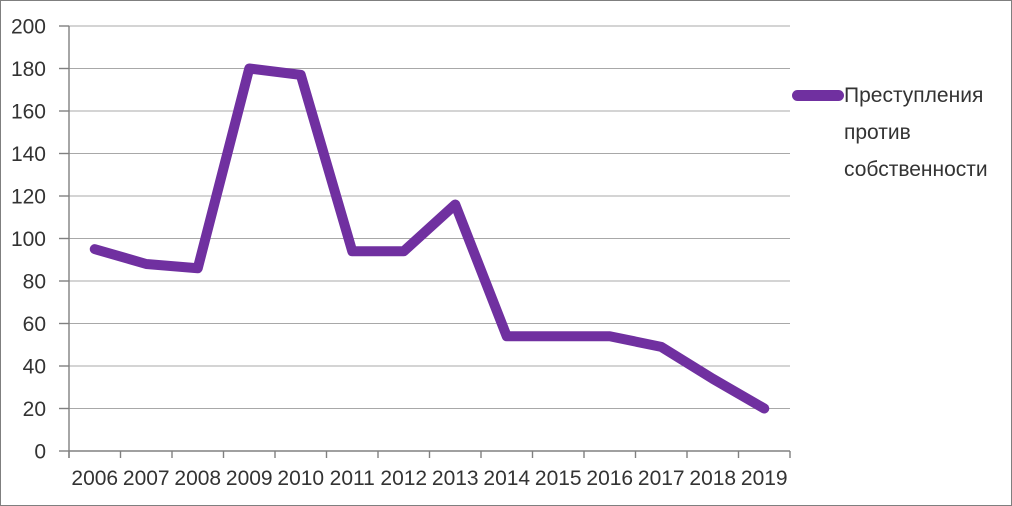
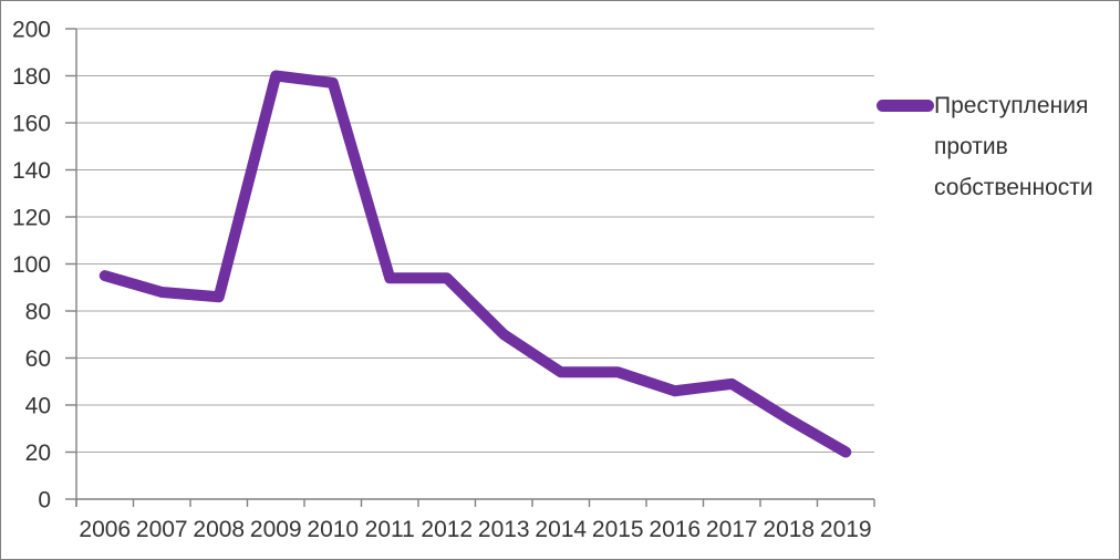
2013: 116 -> 70
2016: 54 -> 46
